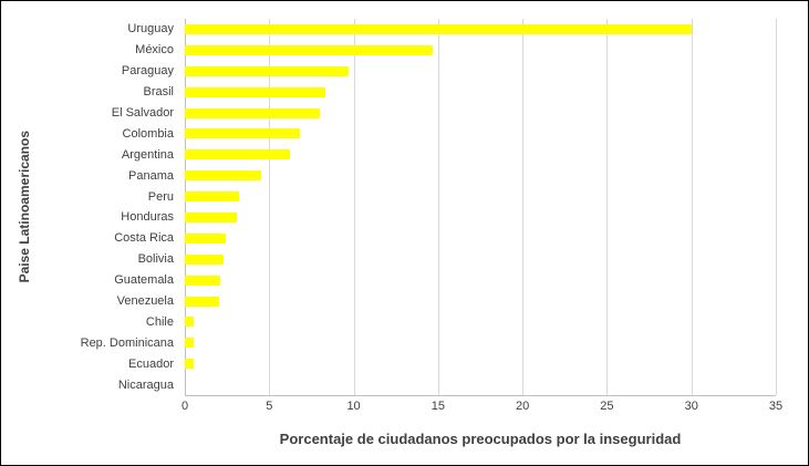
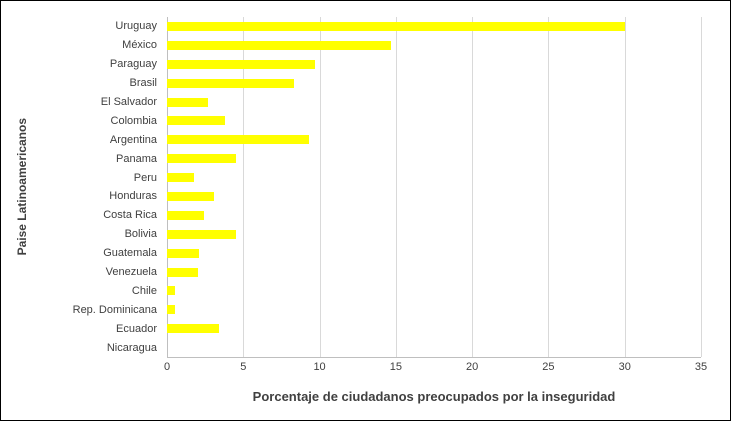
El Salvador: 8.0 -> 2.7
Colombia: 6.8 -> 3.8
Argentina: 6.2 -> 9.3
Peru: 3.2 -> 1.8
Bolivia: 2.3 -> 4.5
Ecuador: 0.5 -> 3.4
